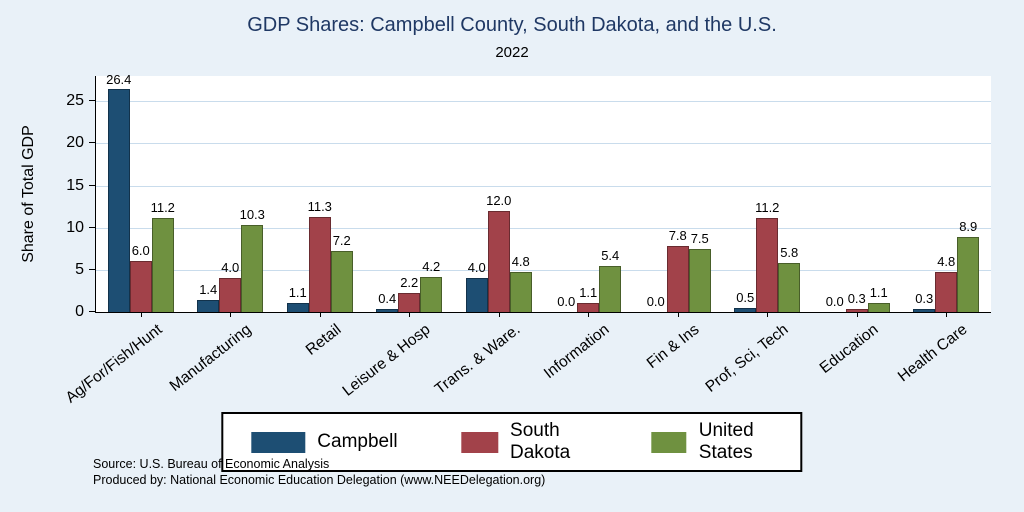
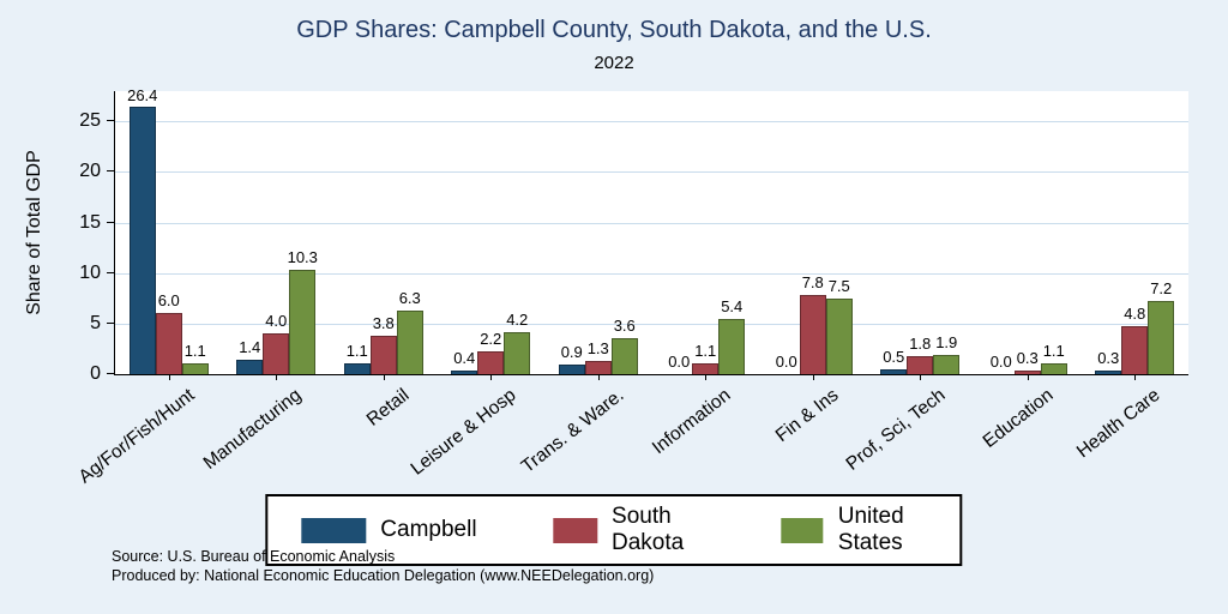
United States/Ag/For/Fish/Hunt: 11.2 -> 1.1
South Dakota/Retail: 11.3 -> 3.8
United States/Retail: 7.2 -> 6.3
Campbell/Trans. & Ware.: 4.0 -> 0.9
South Dakota/Trans. & Ware.: 12.0 -> 1.3
United States/Trans. & Ware.: 4.8 -> 3.6
South Dakota/Prof, Sci, Tech: 11.2 -> 1.8
United States/Prof, Sci, Tech: 5.8 -> 1.9
United States/Health Care: 8.9 -> 7.2
